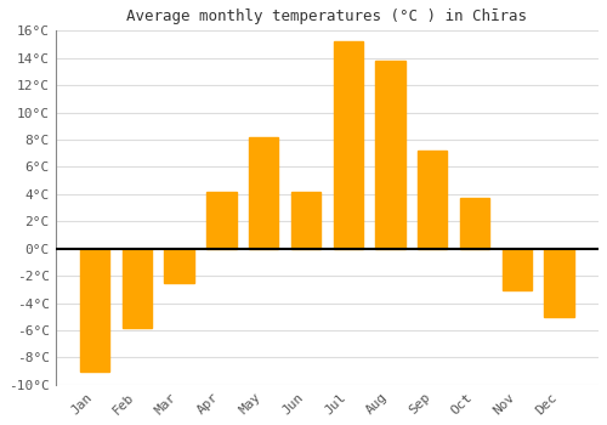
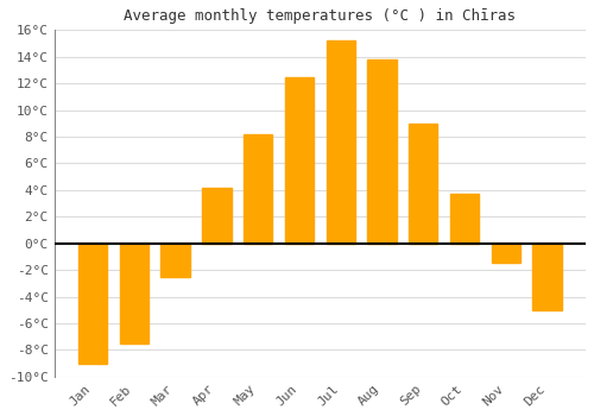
Feb: -5.8°C -> -7.5°C
Jun: 4.2°C -> 12.5°C
Sep: 7.2°C -> 9.0°C
Nov: -3.1°C -> -1.5°C
